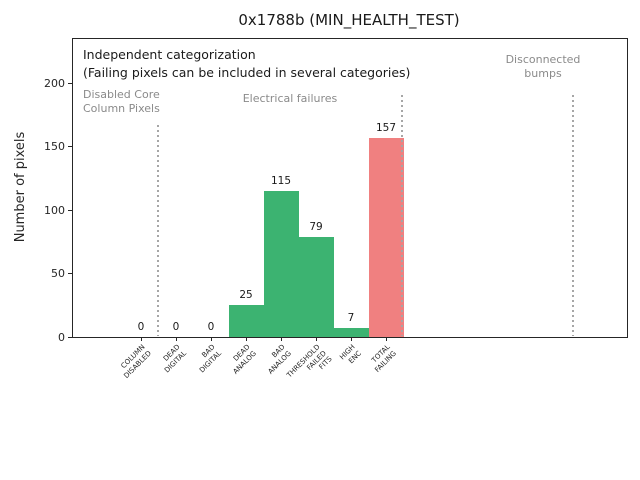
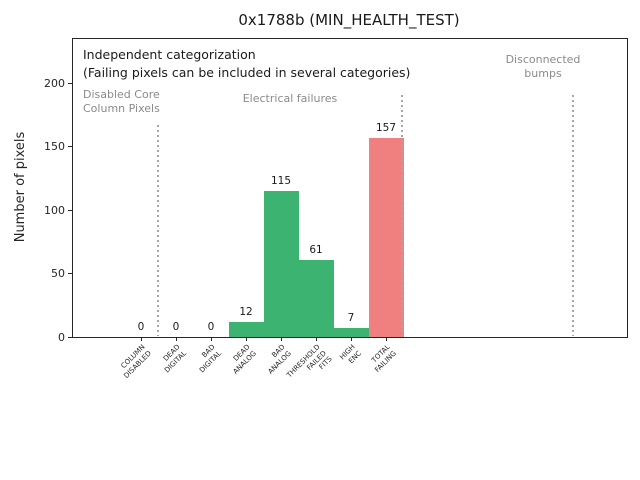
DEAD ANALOG: 25 -> 12
THRESHOLD FAILED FITS: 79 -> 61
